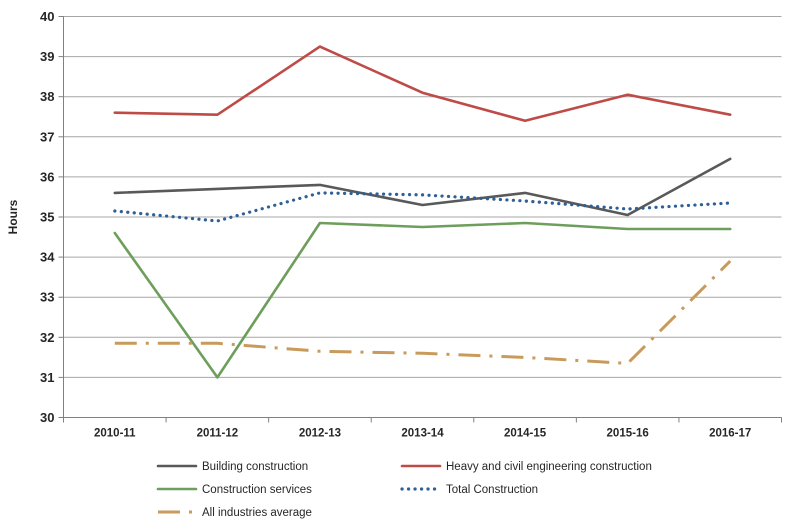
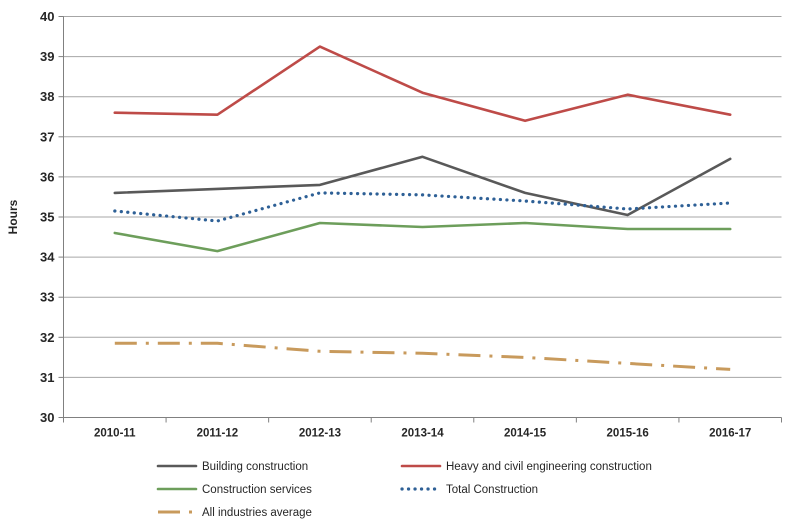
Construction services/2011-12: 31.0 -> 34.1
Building construction/2013-14: 35.3 -> 36.5
All industries average/2016-17: 33.9 -> 31.2
